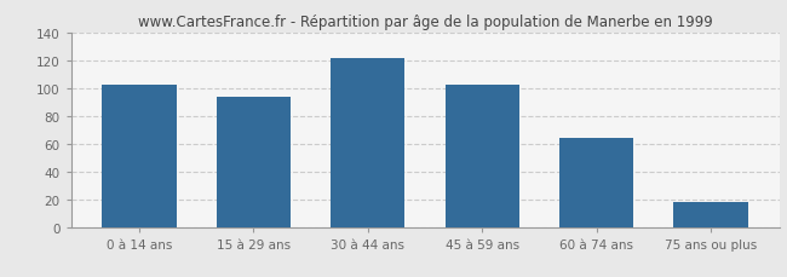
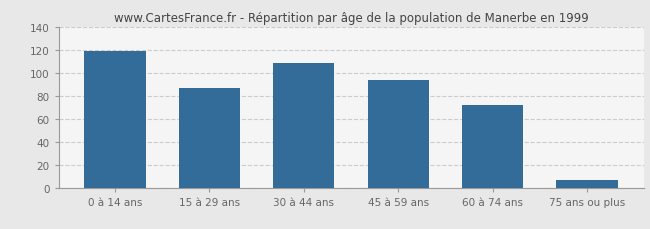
0 à 14 ans: 102 -> 119
15 à 29 ans: 94 -> 87
30 à 44 ans: 121 -> 108
45 à 59 ans: 102 -> 94
60 à 74 ans: 64 -> 72
75 ans ou plus: 18 -> 7
